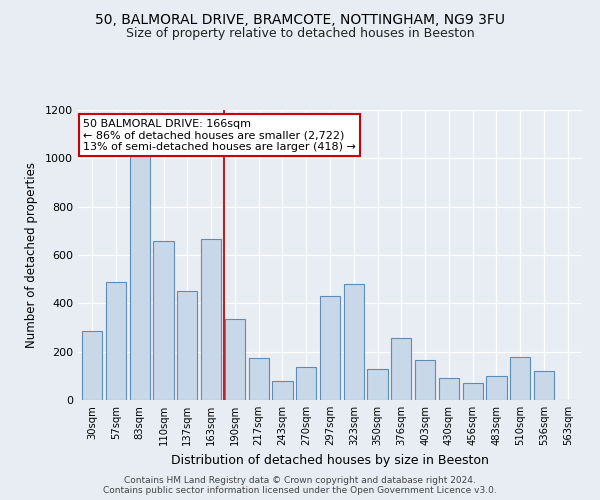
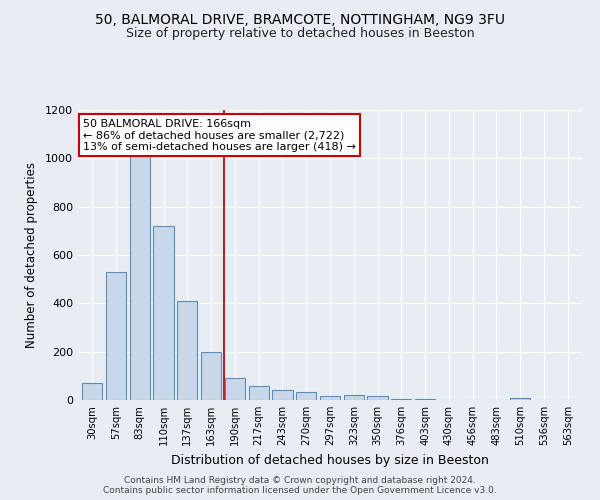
30sqm: 285 -> 70
57sqm: 490 -> 530
110sqm: 660 -> 720
137sqm: 450 -> 410
163sqm: 665 -> 200
190sqm: 335 -> 90
217sqm: 175 -> 60
243sqm: 80 -> 40
270sqm: 135 -> 35
297sqm: 430 -> 15
323sqm: 480 -> 20
350sqm: 130 -> 18
376sqm: 255 -> 5
403sqm: 165 -> 3
430sqm: 90 -> 2
456sqm: 70 -> 2
483sqm: 100 -> 2
510sqm: 180 -> 10
536sqm: 120 -> 2
